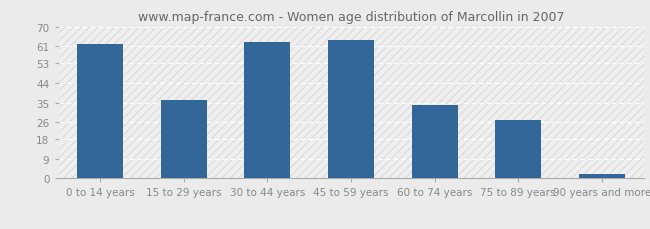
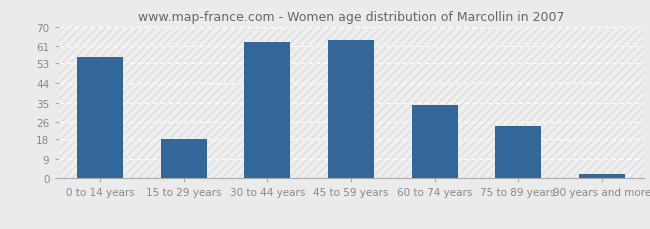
0 to 14 years: 62 -> 56
15 to 29 years: 36 -> 18
75 to 89 years: 27 -> 24
